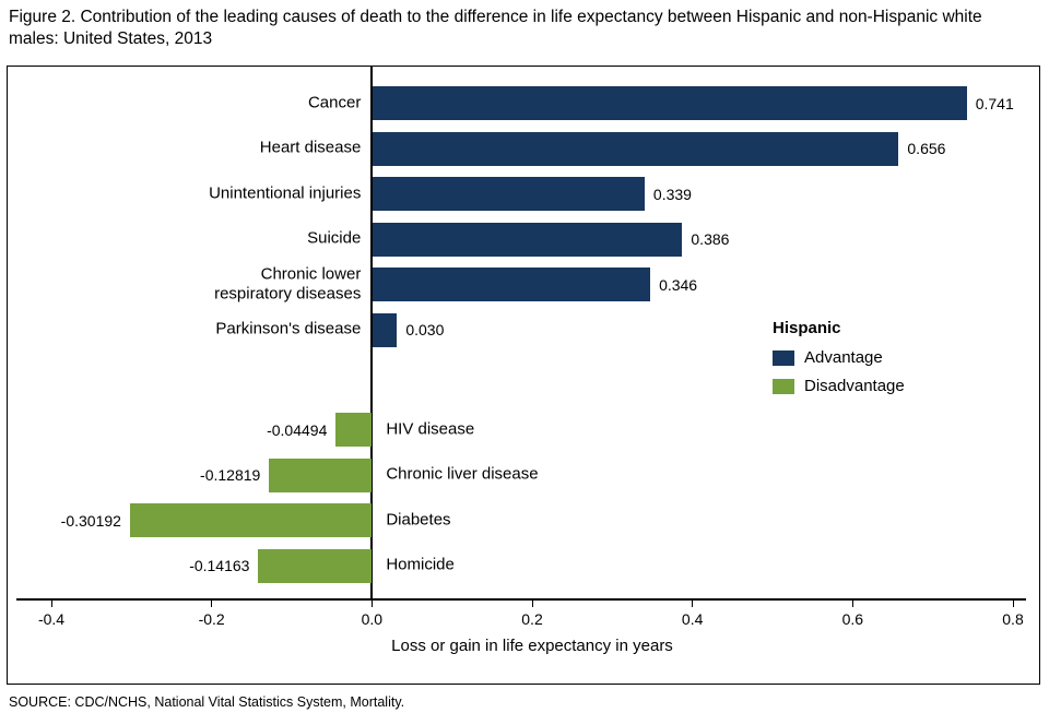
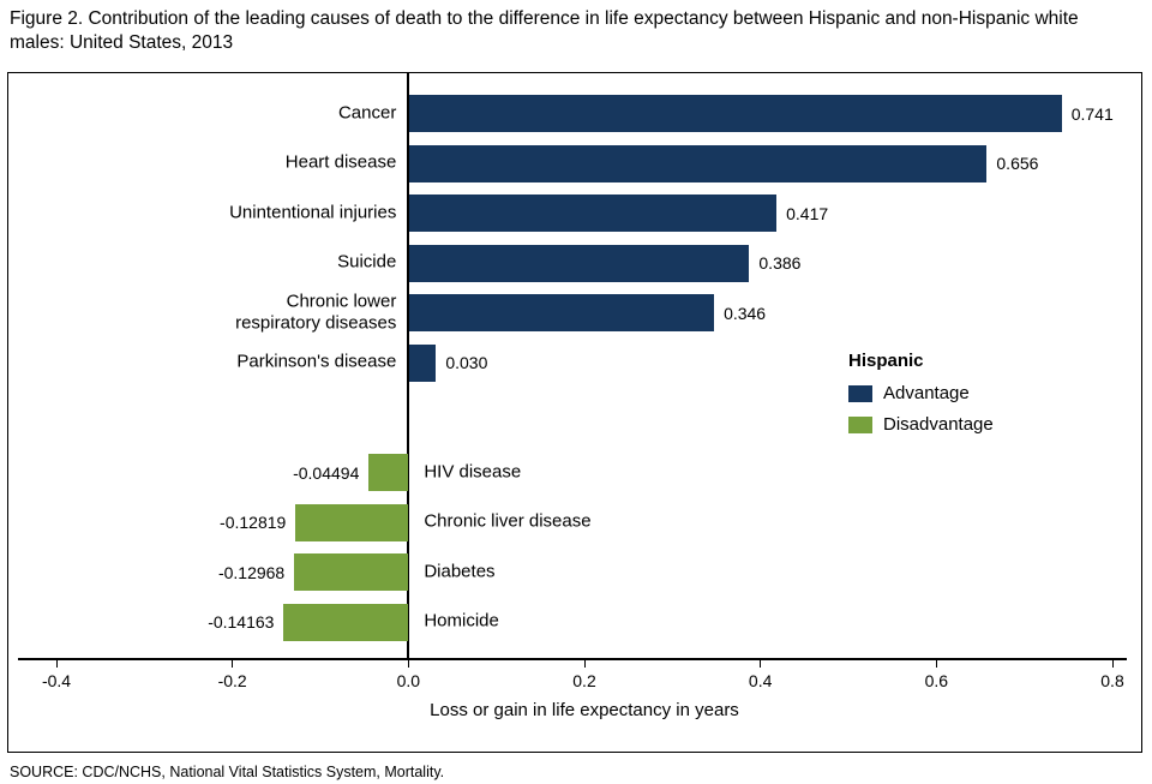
Unintentional injuries: 0.339 -> 0.417
Diabetes: -0.30192 -> -0.12968
